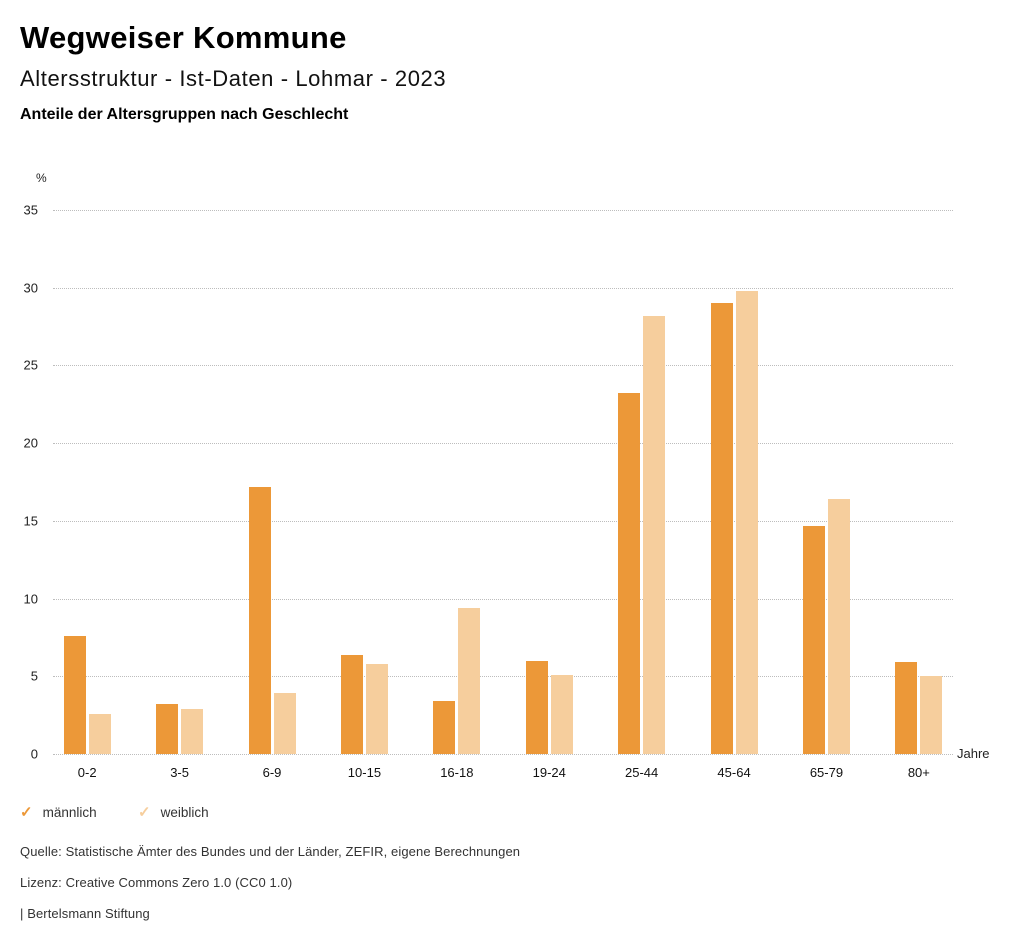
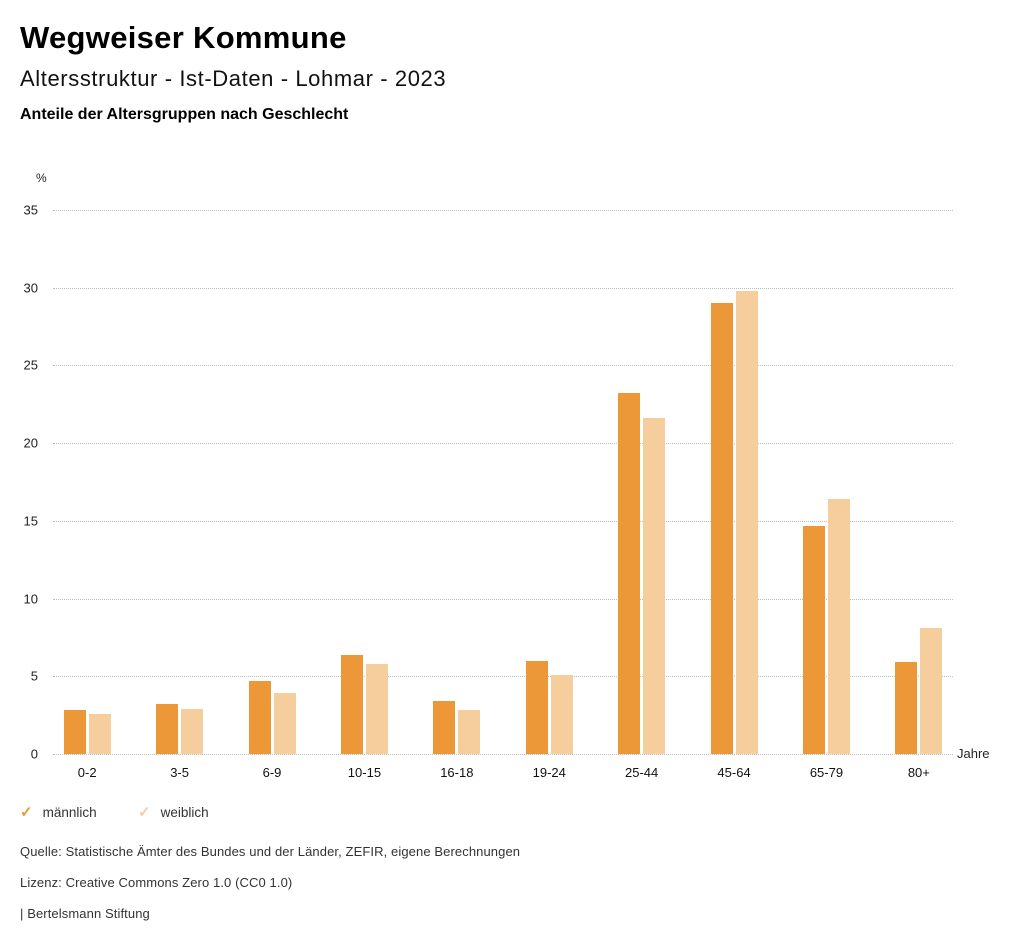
männlich/0-2: 7.6 -> 2.8
männlich/6-9: 17.2 -> 4.7
weiblich/16-18: 9.4 -> 2.8
weiblich/25-44: 28.2 -> 21.6
weiblich/80+: 5.0 -> 8.1
